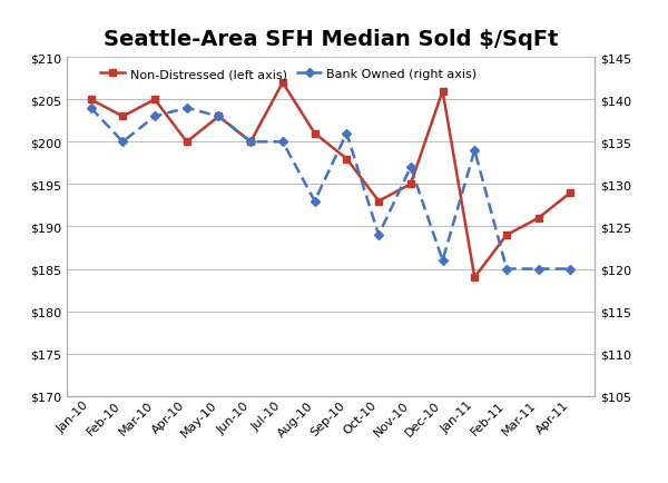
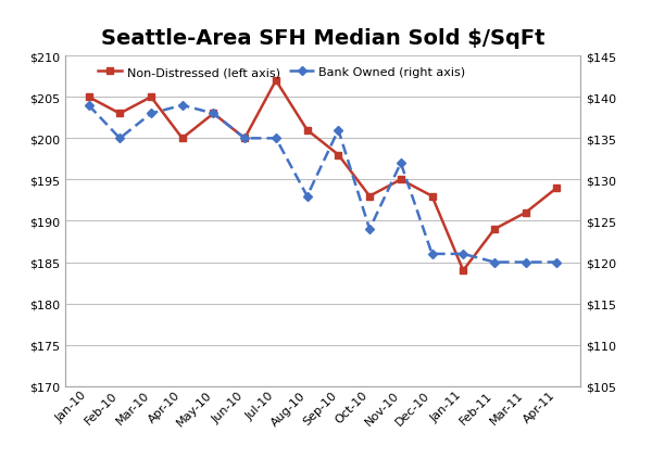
Non-Distressed (left axis)/Dec-10: $206 -> $193
Bank Owned (right axis)/Jan-11: $134 -> $121
